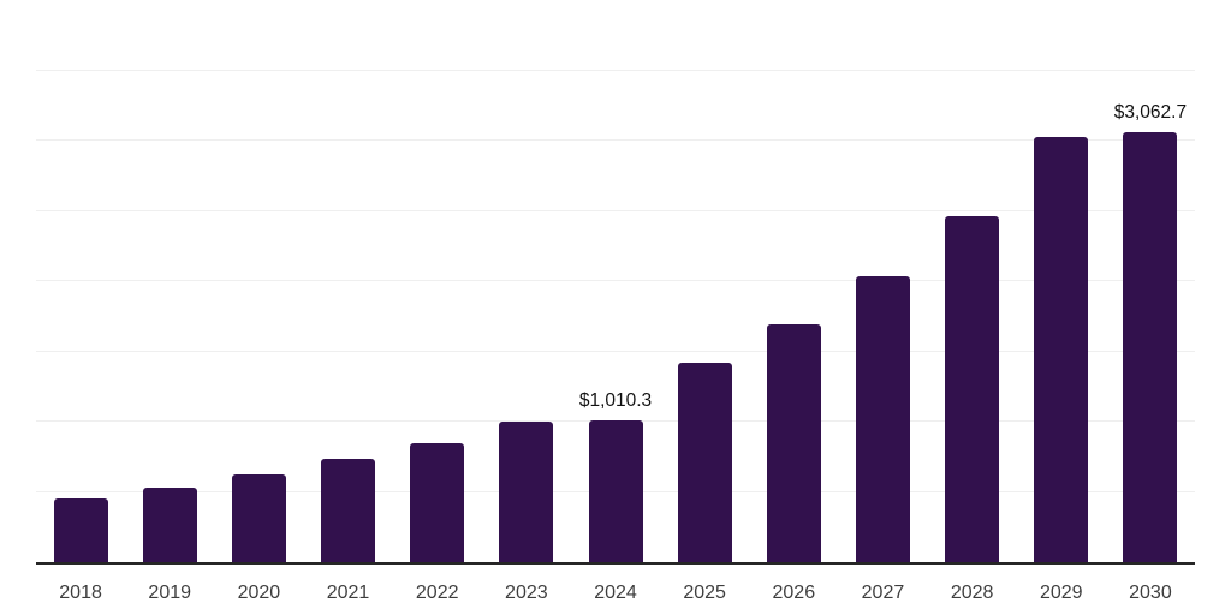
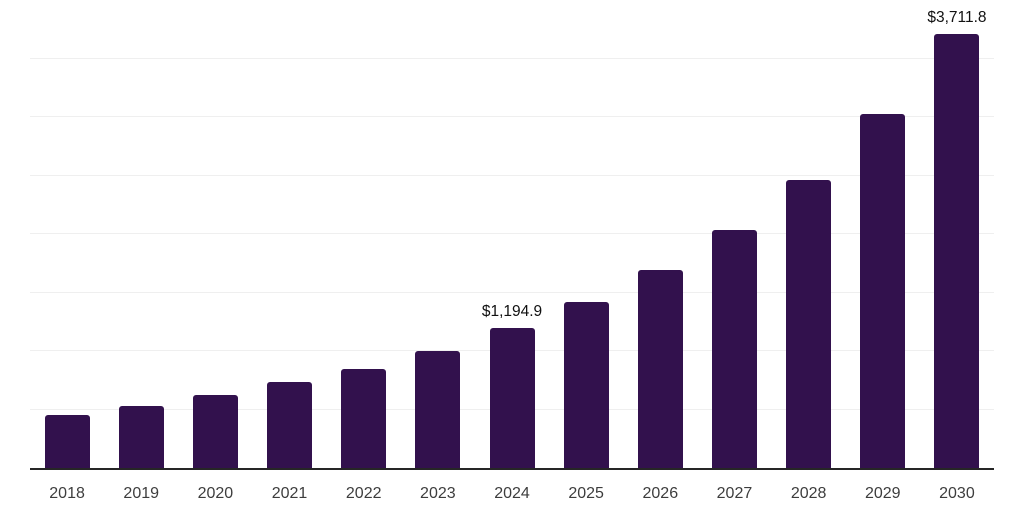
2024: $1,010.3 -> $1,194.9
2030: $3,062.7 -> $3,711.8
